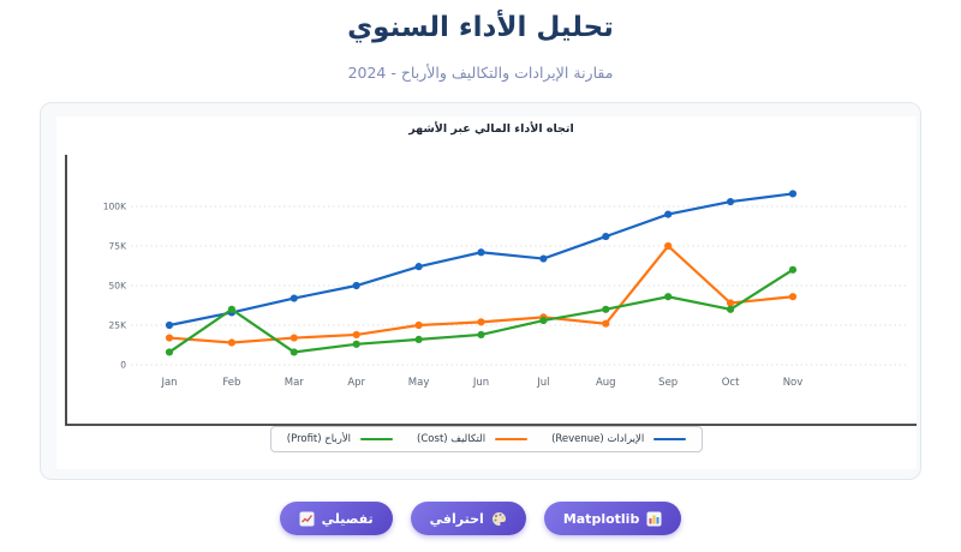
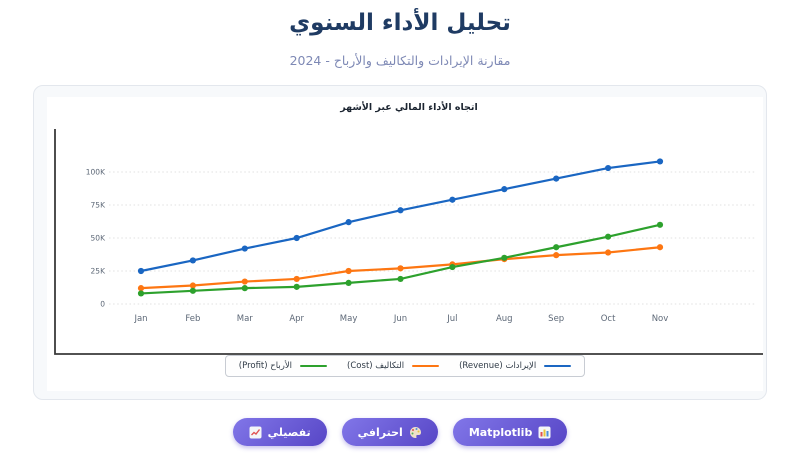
التكاليف (Cost)/Jan: 17K -> 12K
الأرباح (Profit)/Feb: 35K -> 10K
الأرباح (Profit)/Mar: 8K -> 12K
الإيرادات (Revenue)/Jul: 67K -> 79K
الإيرادات (Revenue)/Aug: 81K -> 87K
التكاليف (Cost)/Aug: 26K -> 34K
التكاليف (Cost)/Sep: 75K -> 37K
الأرباح (Profit)/Oct: 35K -> 51K
